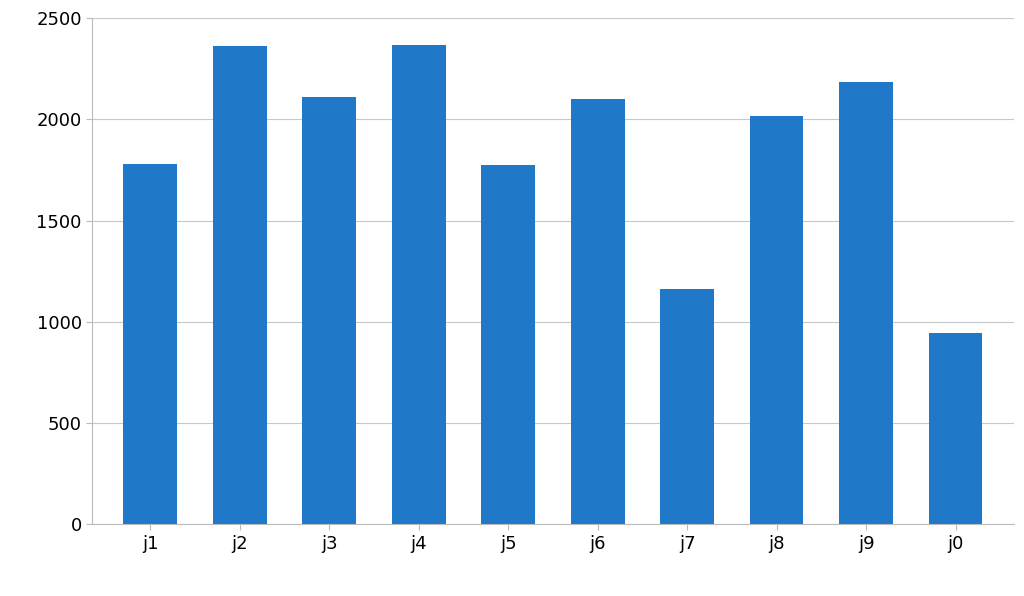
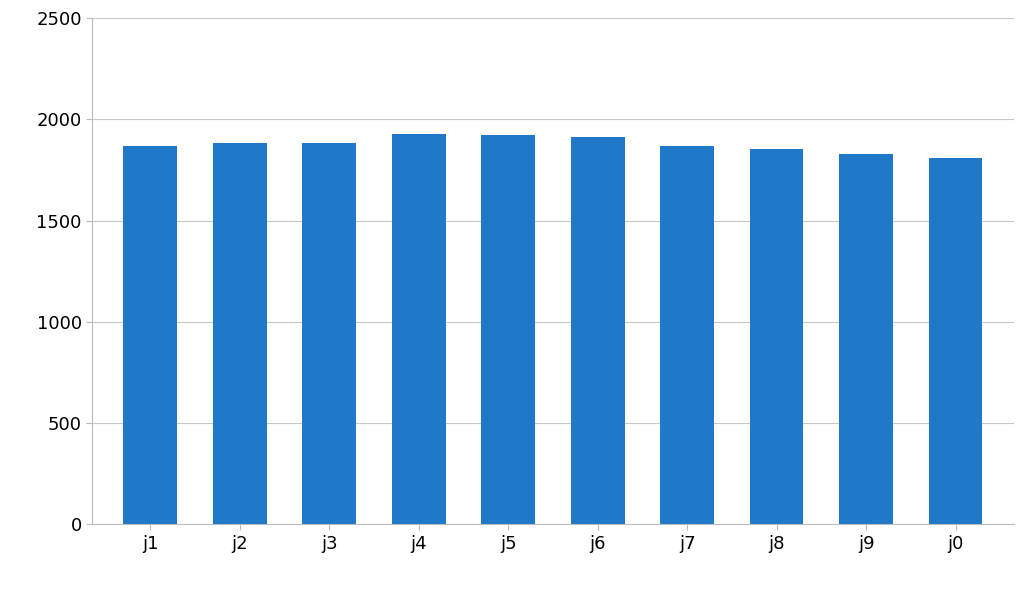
j1: 1780 -> 1870
j2: 2360 -> 1882
j3: 2110 -> 1884
j4: 2365 -> 1928
j5: 1775 -> 1920
j6: 2100 -> 1910
j7: 1160 -> 1870
j8: 2015 -> 1852
j9: 2185 -> 1828
j0: 945 -> 1808
